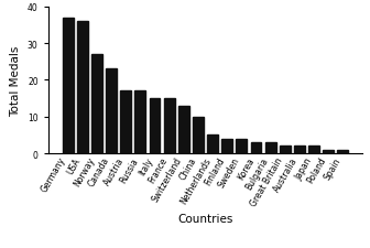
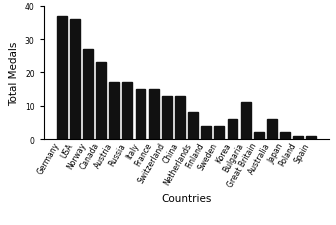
China: 10 -> 13
Netherlands: 5 -> 8
Korea: 3 -> 6
Bulgaria: 3 -> 11
Australia: 2 -> 6
